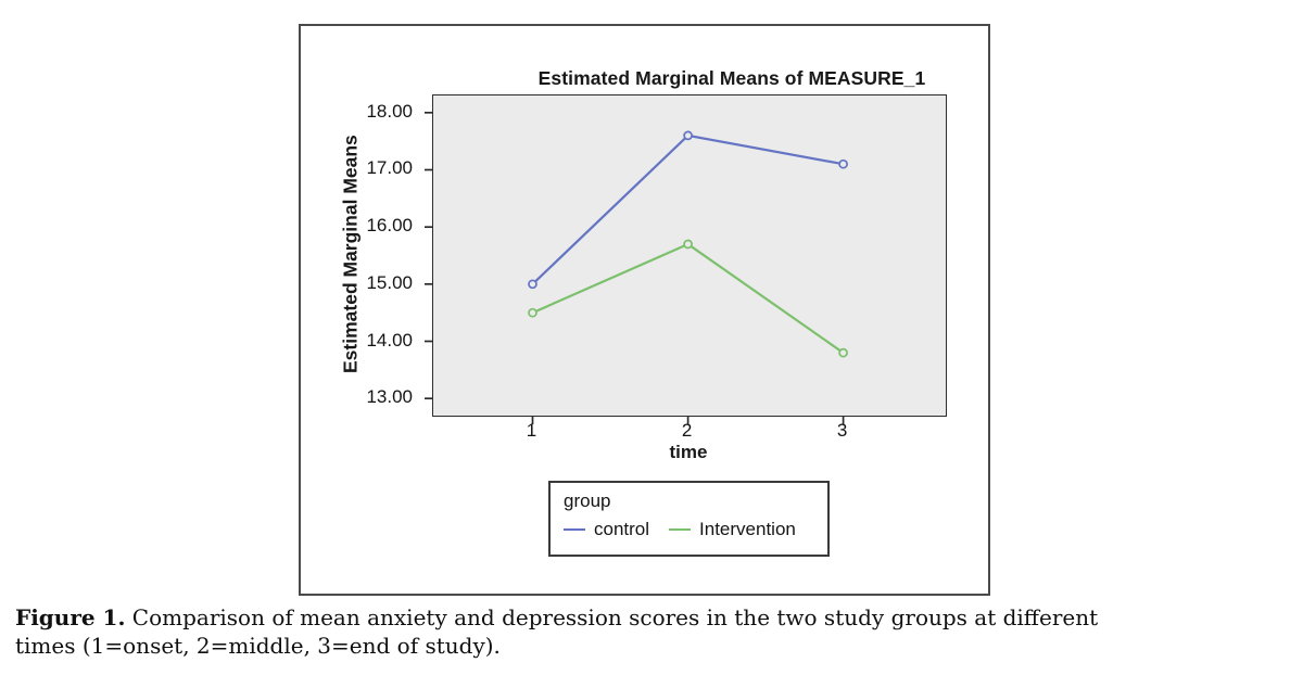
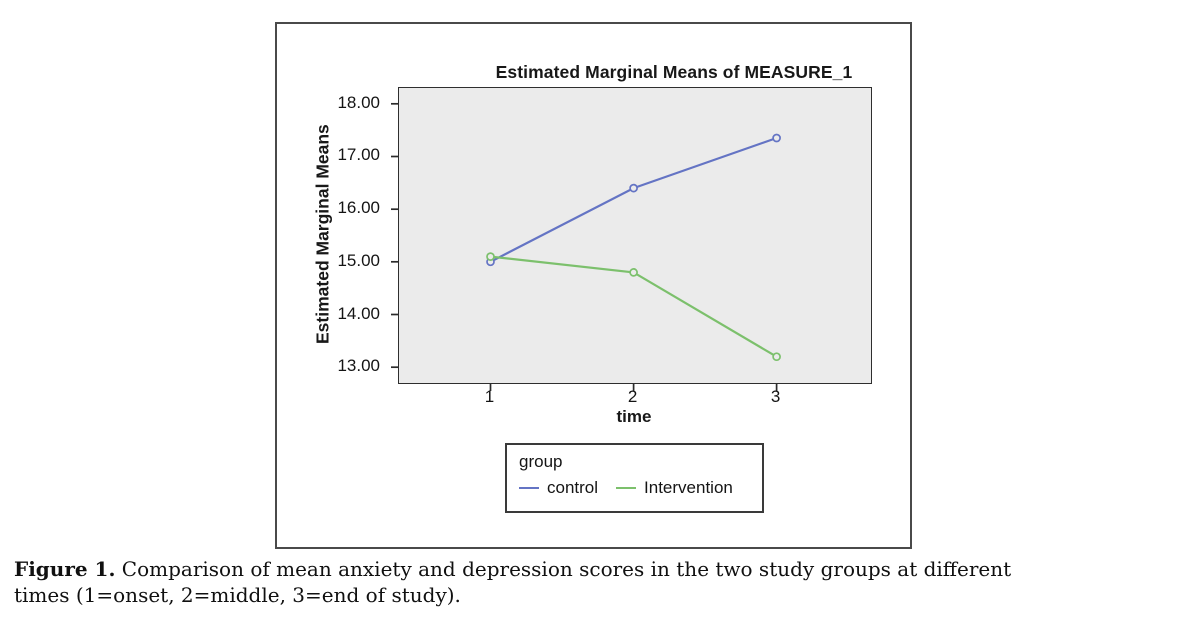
Intervention/1: 14.5 -> 15.1
control/2: 17.6 -> 16.4
Intervention/2: 15.7 -> 14.8
control/3: 17.1 -> 17.4
Intervention/3: 13.8 -> 13.2
